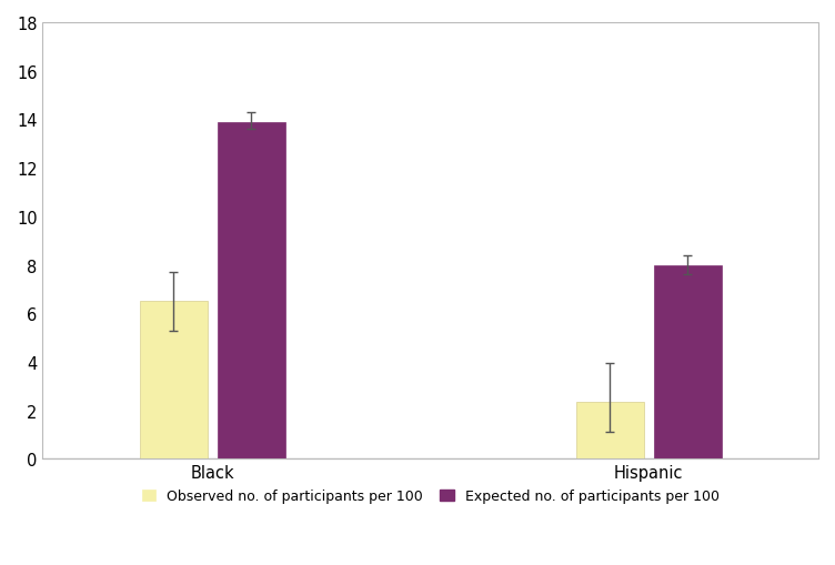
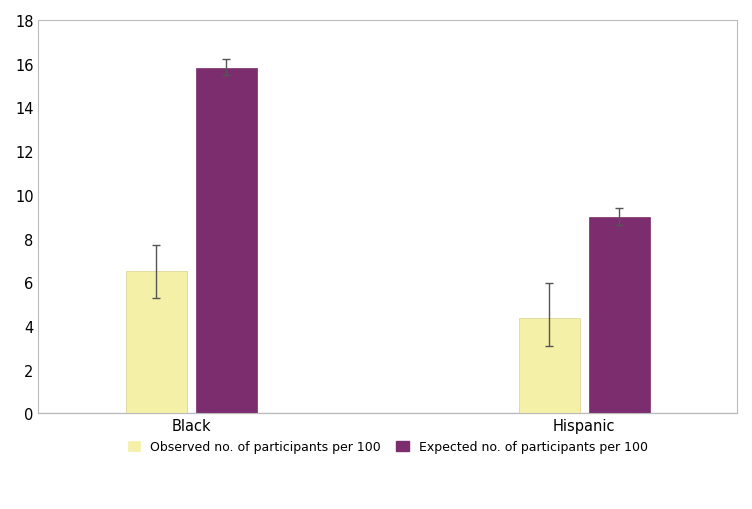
Expected no. of participants per 100/Black: 13.9 -> 15.8
Observed no. of participants per 100/Hispanic: 2.35 -> 4.35
Expected no. of participants per 100/Hispanic: 8.0 -> 9.0
